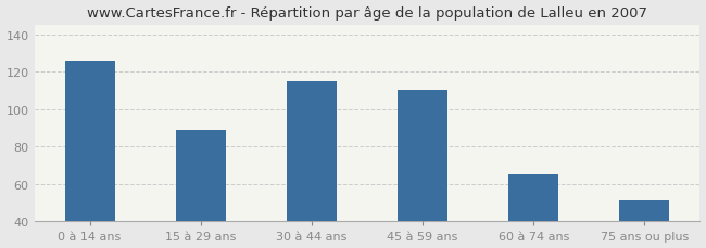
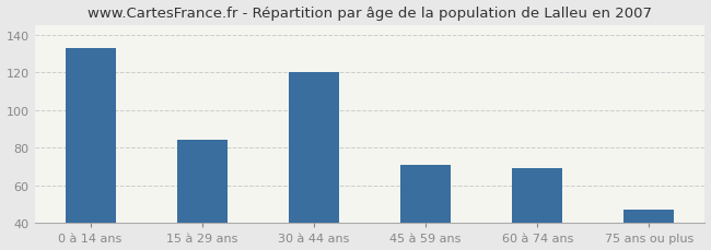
0 à 14 ans: 126 -> 133
15 à 29 ans: 89 -> 84
30 à 44 ans: 115 -> 120
45 à 59 ans: 110 -> 71
60 à 74 ans: 65 -> 69
75 ans ou plus: 51 -> 47
